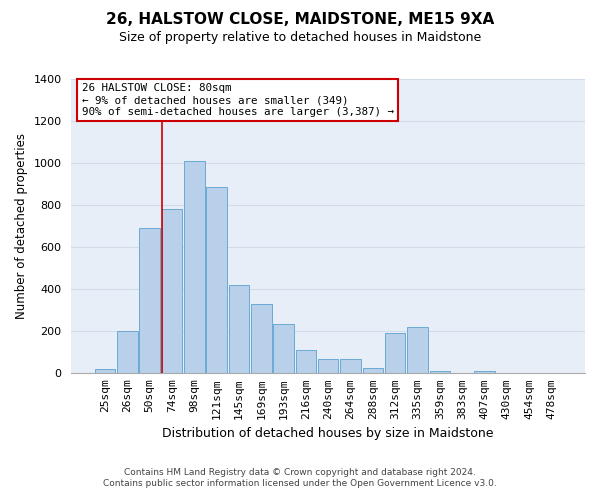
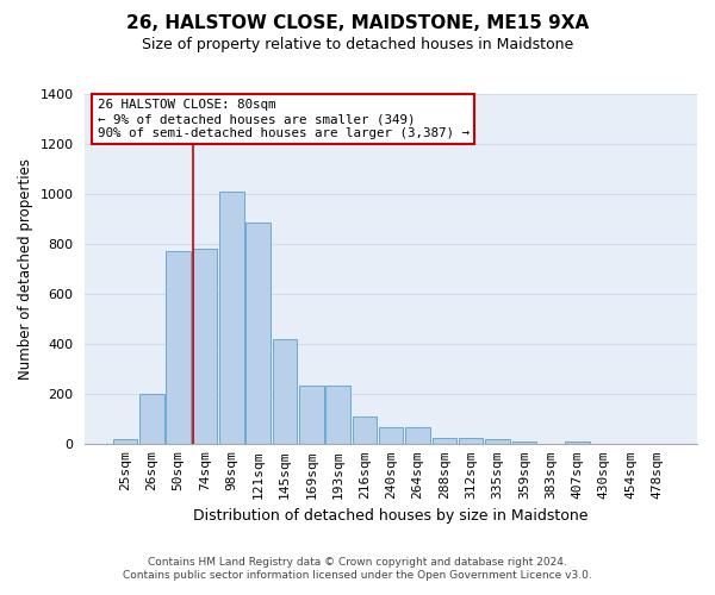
50sqm: 690 -> 770
169sqm: 330 -> 235
312sqm: 190 -> 25
335sqm: 220 -> 20
